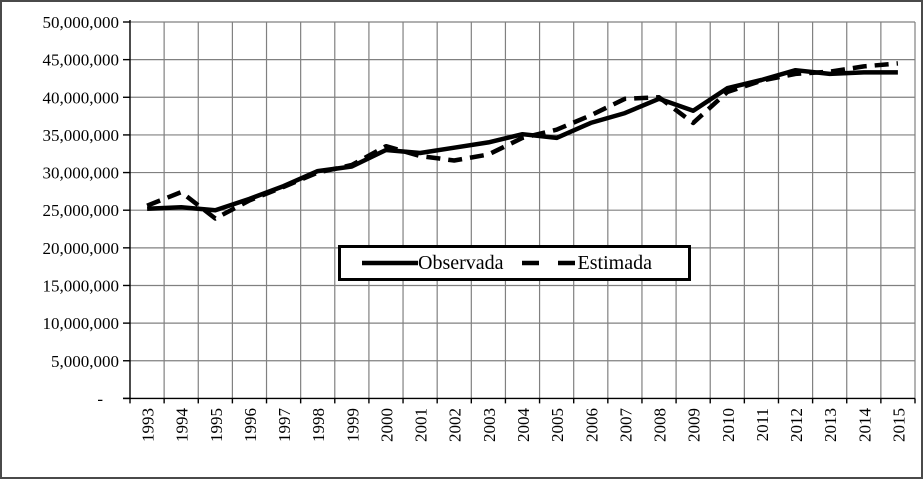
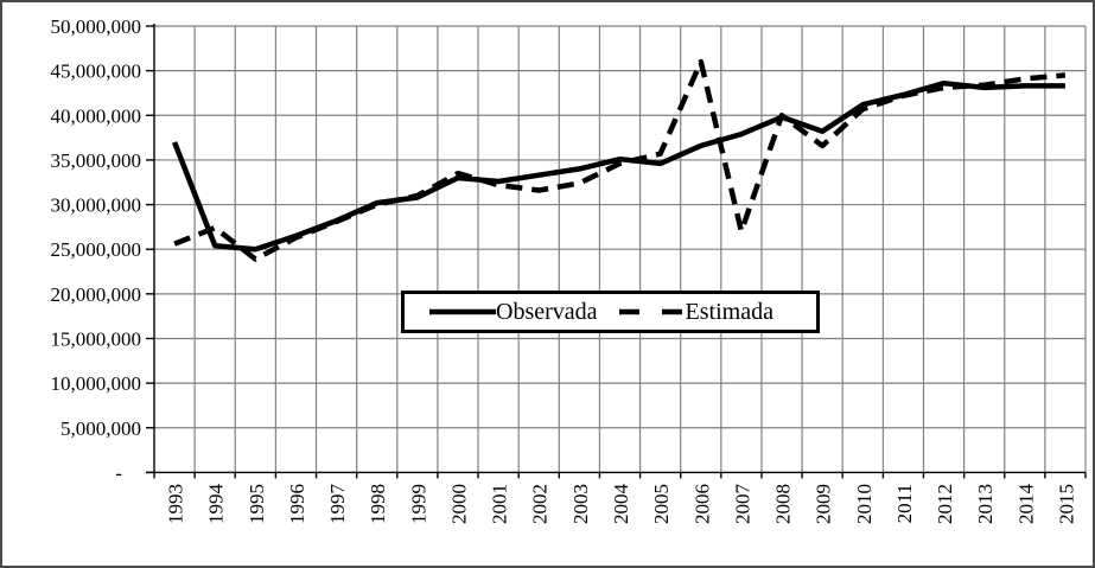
Observada/1993: 25000000 -> 37000000
Estimada/2006: 38000000 -> 46000000
Estimada/2007: 40000000 -> 27000000
